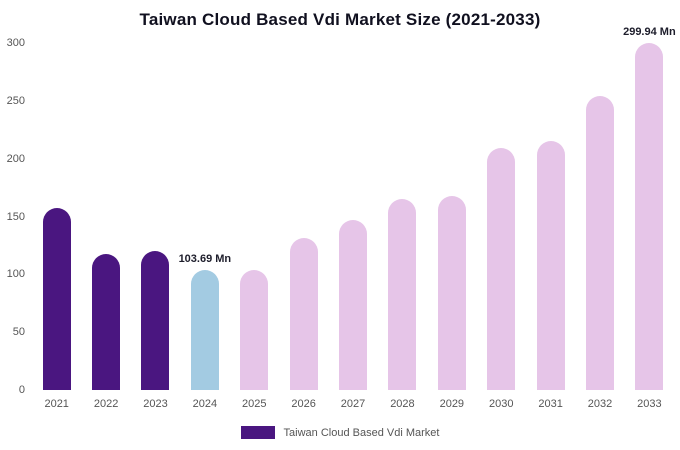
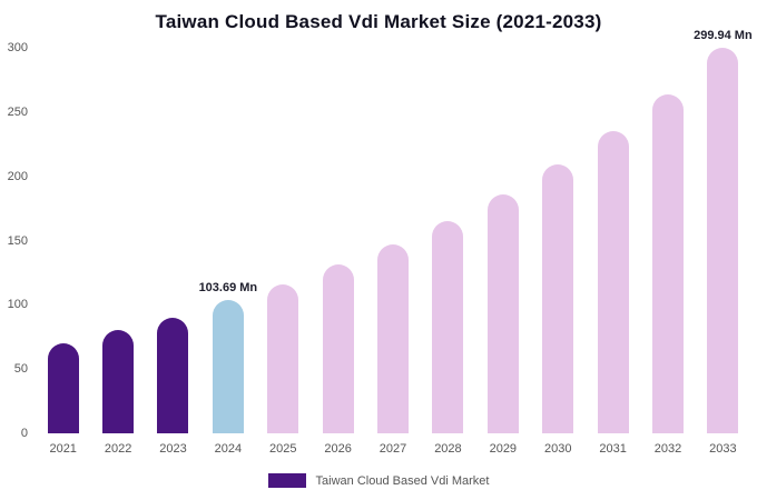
2021: 157 -> 70
2022: 118 -> 80
2023: 120 -> 90
2025: 104 -> 116
2029: 168 -> 186
2031: 215 -> 235
2032: 254 -> 264
